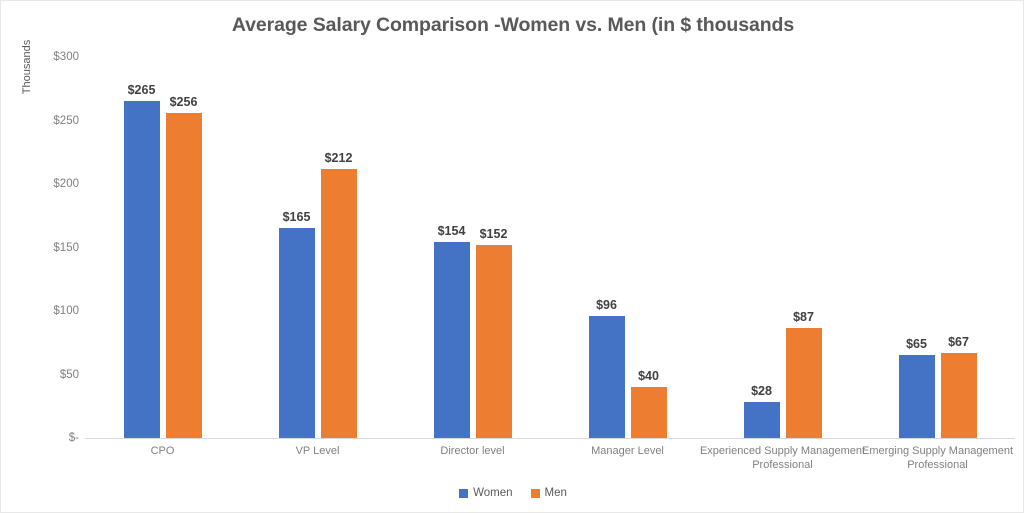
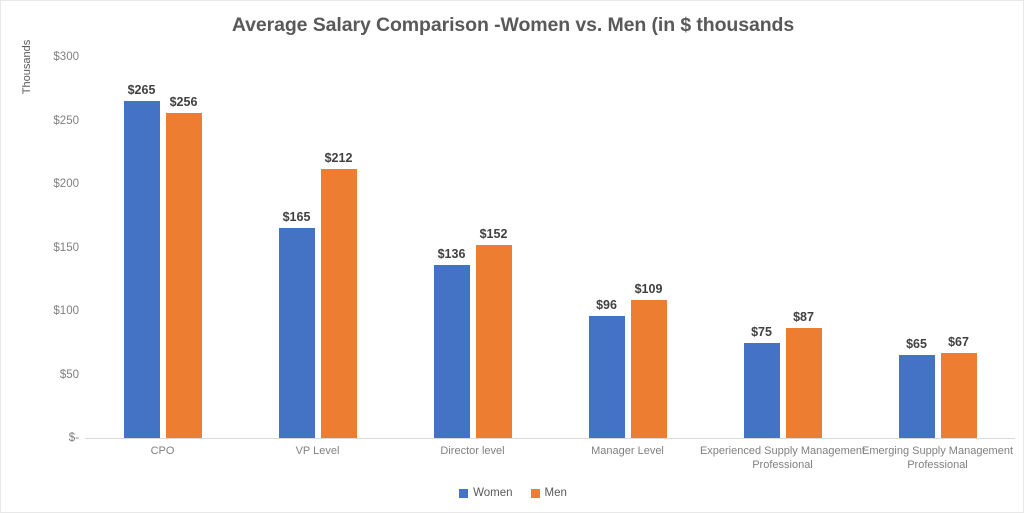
Women/Director level: $154 -> $136
Men/Manager Level: $40 -> $109
Women/Experienced Supply Management Professional: $28 -> $75
